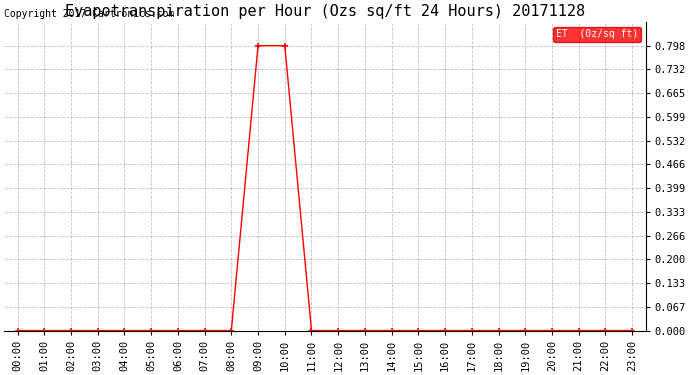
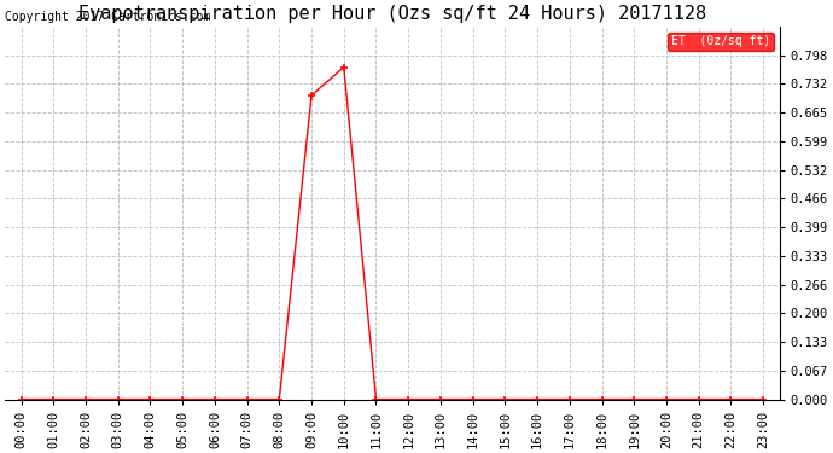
09:00: 0.798 -> 0.705
10:00: 0.798 -> 0.770
